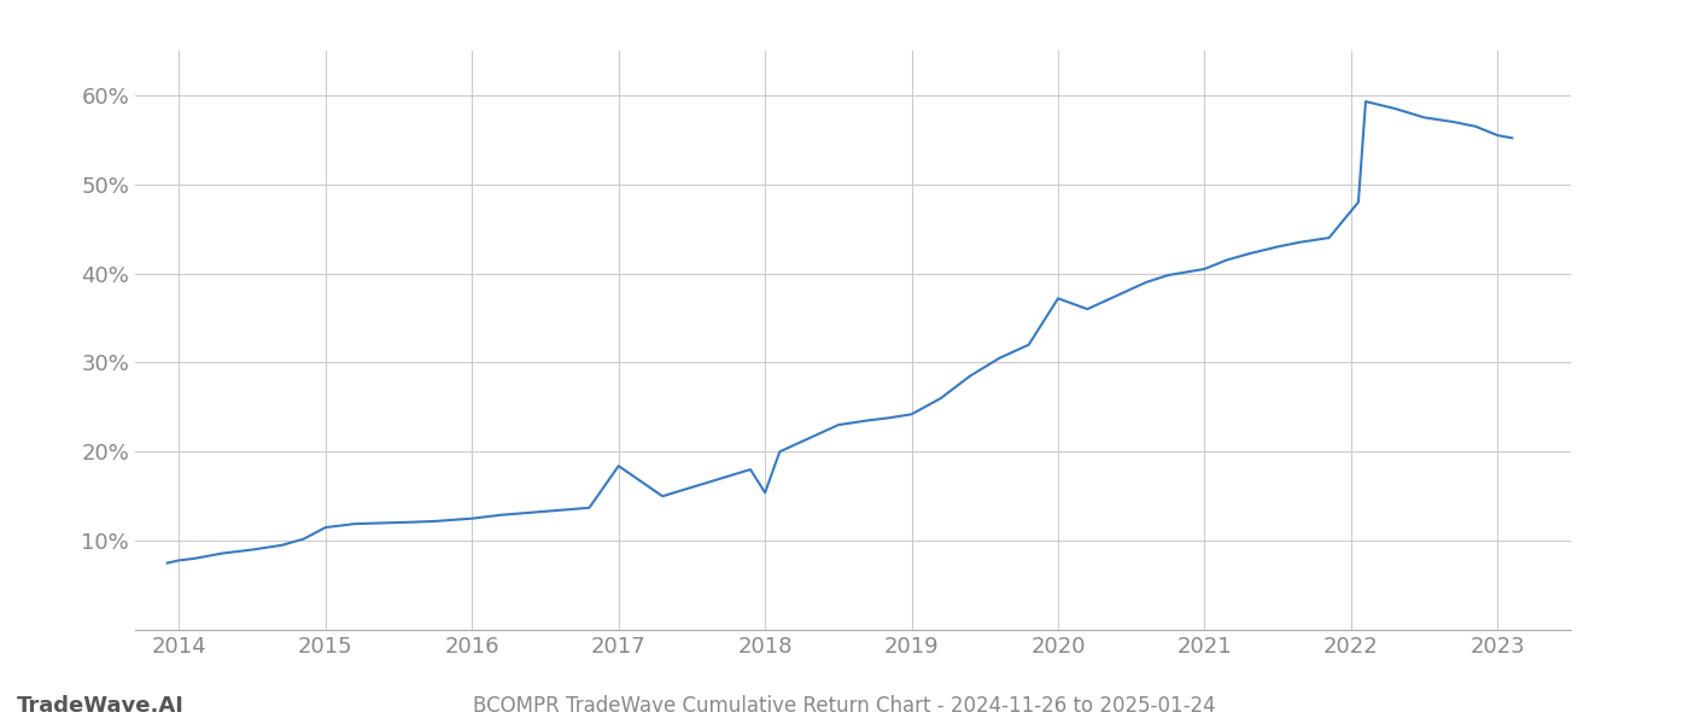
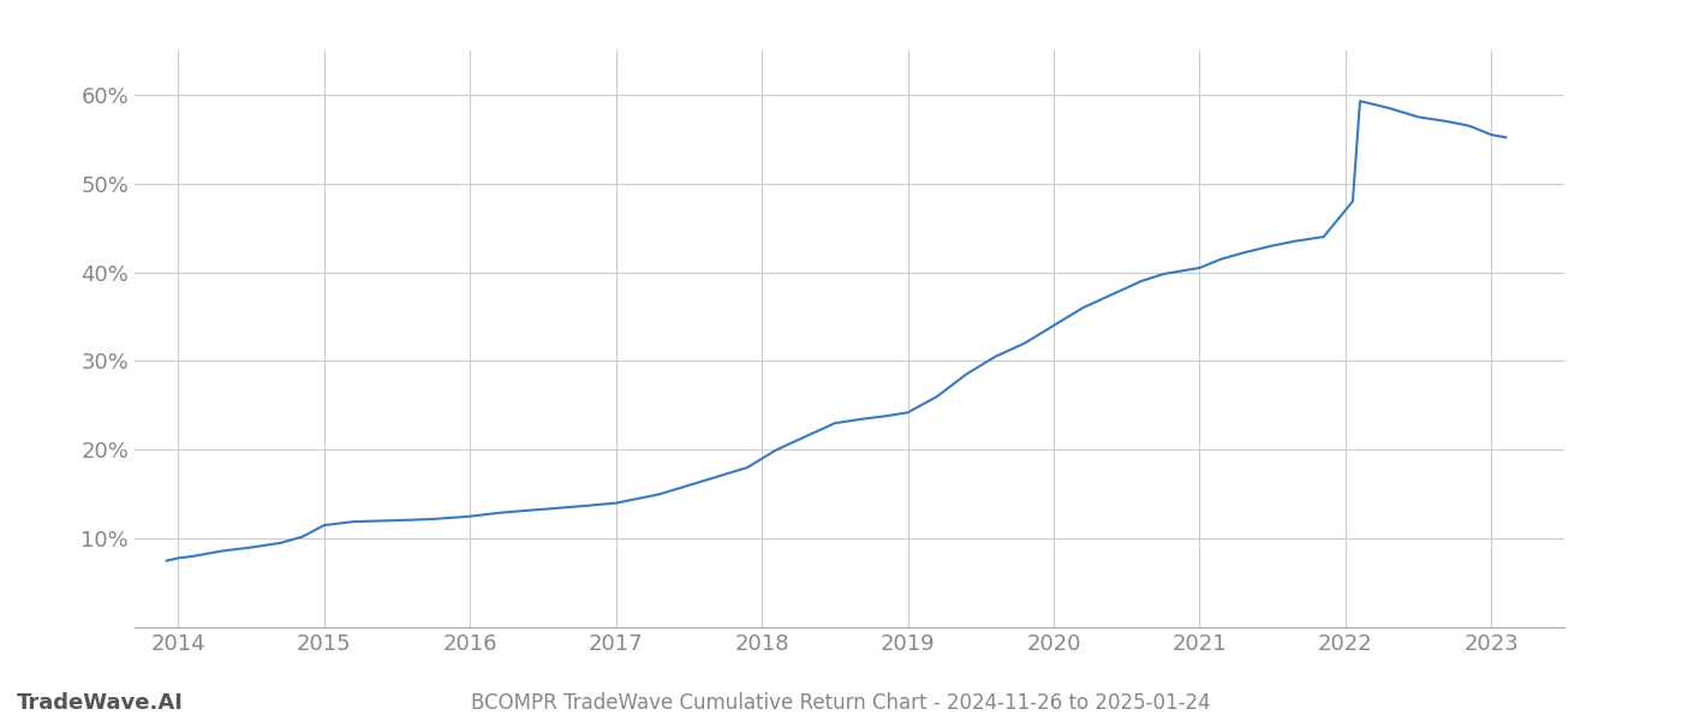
2017: 18.4% -> 14.0%
2018: 15.4% -> 19.0%
2020: 37.2% -> 34.0%
